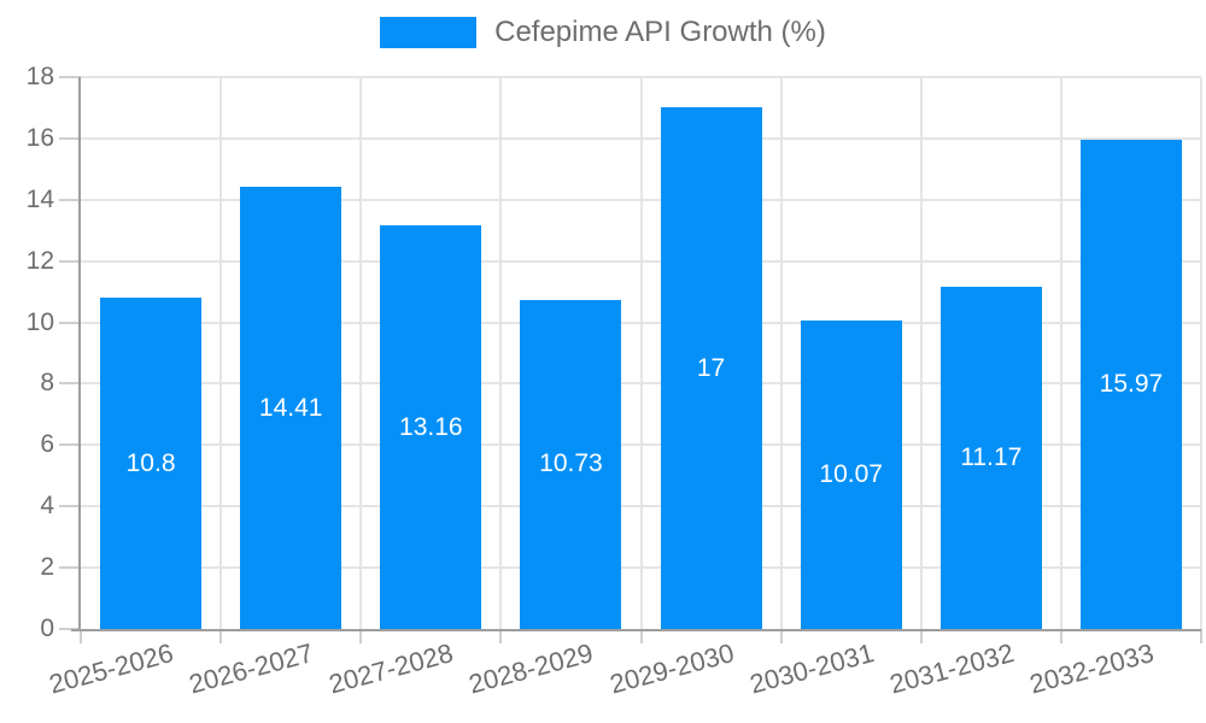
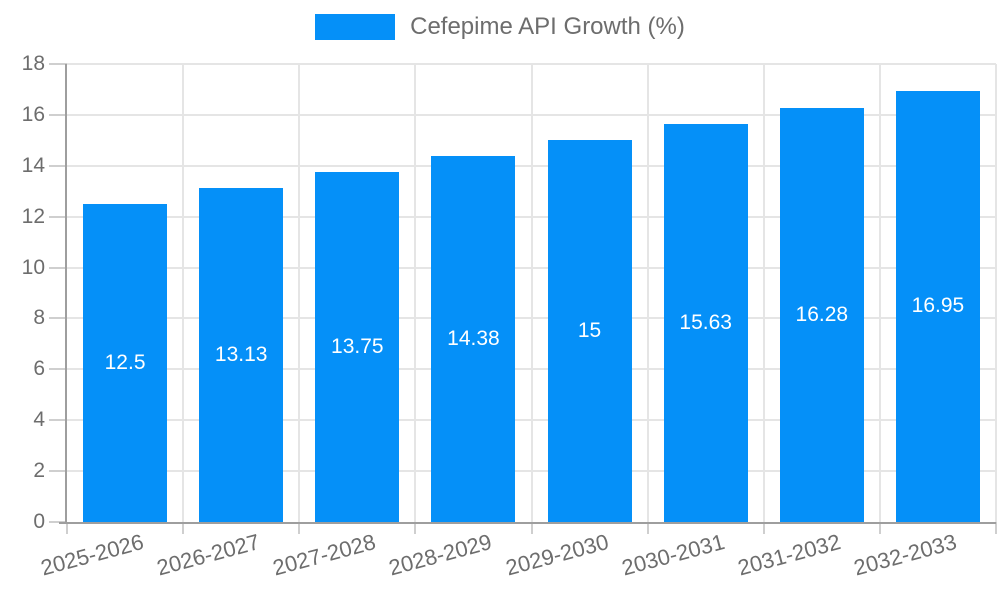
2025-2026: 10.8 -> 12.5
2026-2027: 14.41 -> 13.13
2027-2028: 13.16 -> 13.75
2028-2029: 10.73 -> 14.38
2029-2030: 17 -> 15
2030-2031: 10.07 -> 15.63
2031-2032: 11.17 -> 16.28
2032-2033: 15.97 -> 16.95
